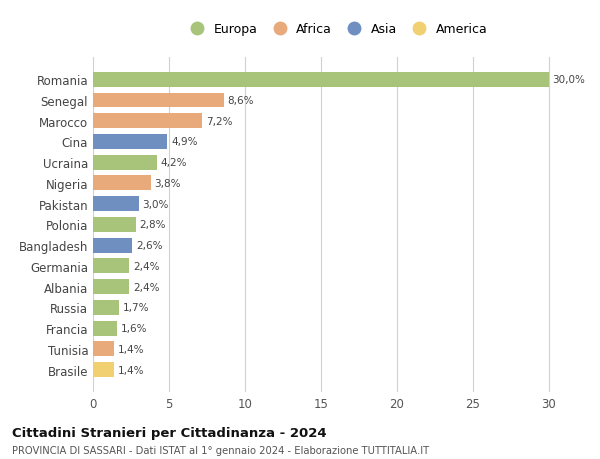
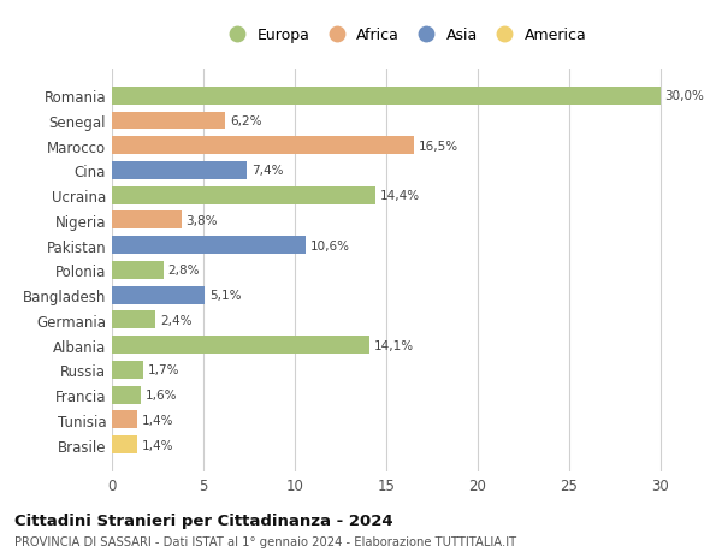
Senegal: 8,6% -> 6,2%
Marocco: 7,2% -> 16,5%
Cina: 4,9% -> 7,4%
Ucraina: 4,2% -> 14,4%
Pakistan: 3,0% -> 10,6%
Bangladesh: 2,6% -> 5,1%
Albania: 2,4% -> 14,1%
